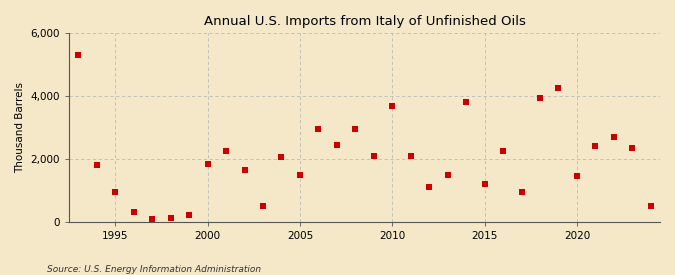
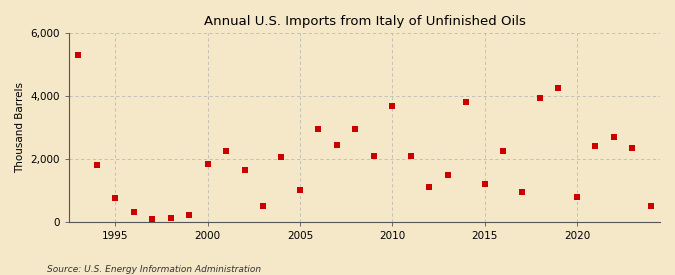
1995: 950 -> 750
2005: 1,500 -> 1,000
2020: 1,450 -> 800
